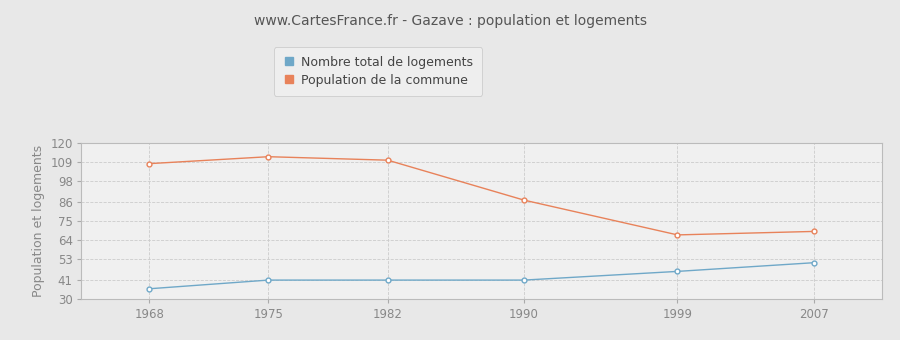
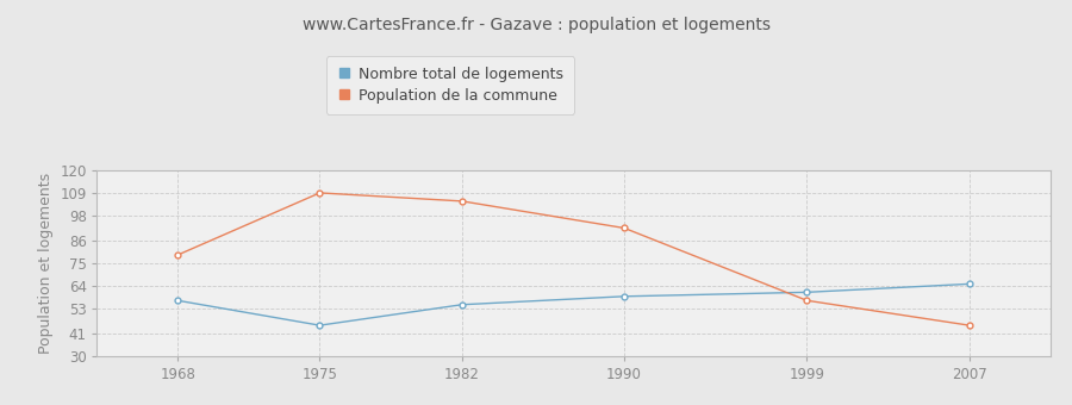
Nombre total de logements/1968: 36 -> 57
Population de la commune/1968: 108 -> 79
Nombre total de logements/1975: 41 -> 45
Population de la commune/1975: 112 -> 109
Nombre total de logements/1982: 41 -> 55
Population de la commune/1982: 110 -> 105
Nombre total de logements/1990: 41 -> 59
Population de la commune/1990: 87 -> 92
Nombre total de logements/1999: 46 -> 61
Population de la commune/1999: 67 -> 57
Nombre total de logements/2007: 51 -> 65
Population de la commune/2007: 69 -> 45
